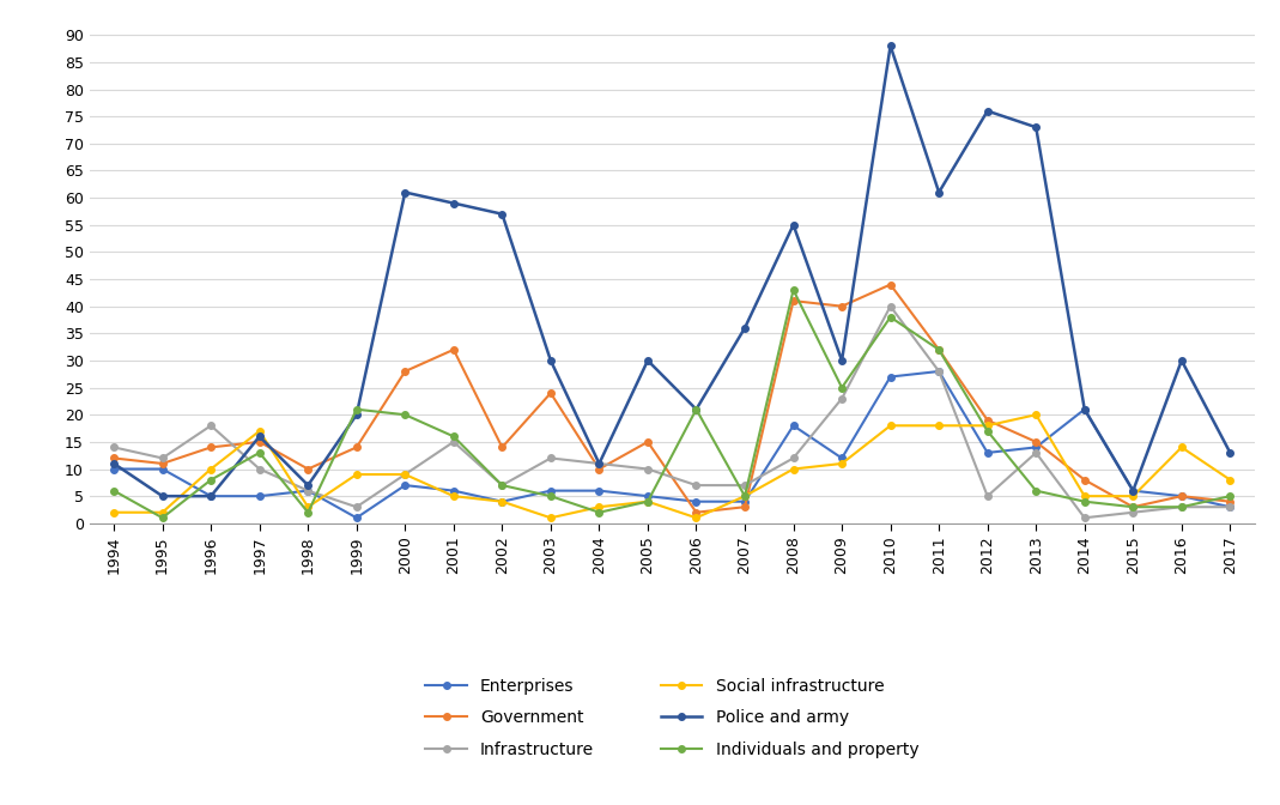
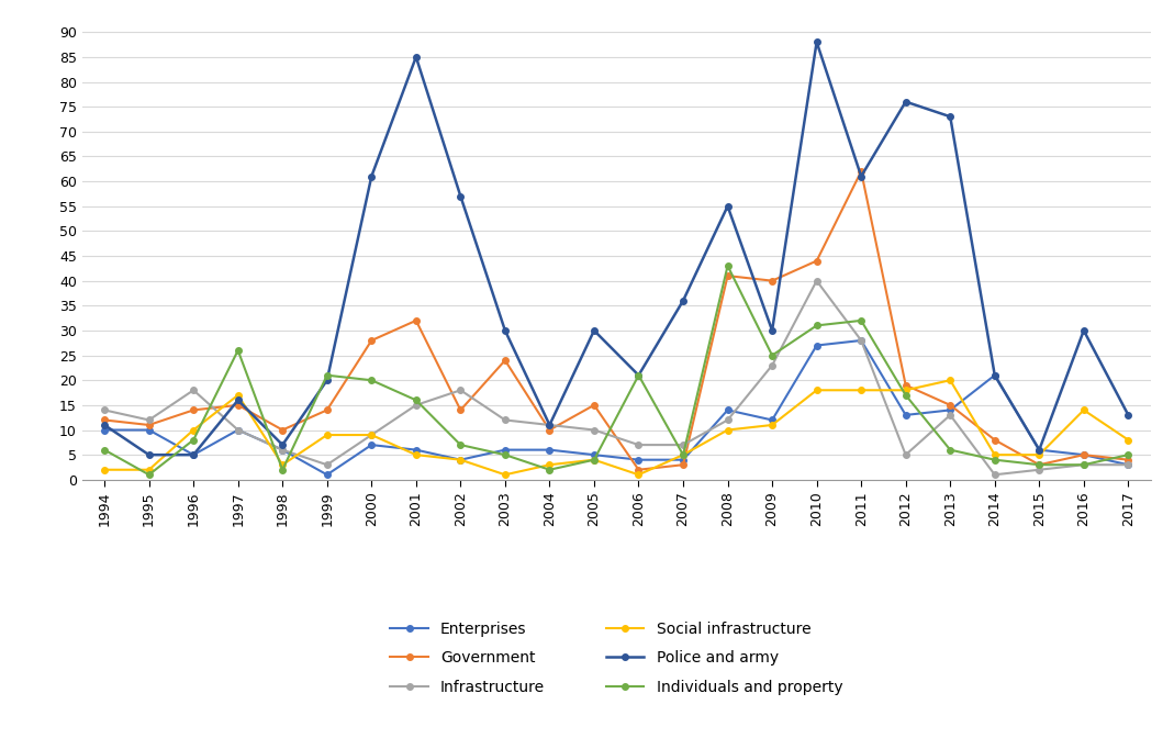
Enterprises/1997: 5 -> 10
Individuals and property/1997: 13 -> 26
Police and army/2001: 59 -> 85
Infrastructure/2002: 7 -> 18
Enterprises/2008: 18 -> 14
Individuals and property/2010: 38 -> 31
Government/2011: 32 -> 62
